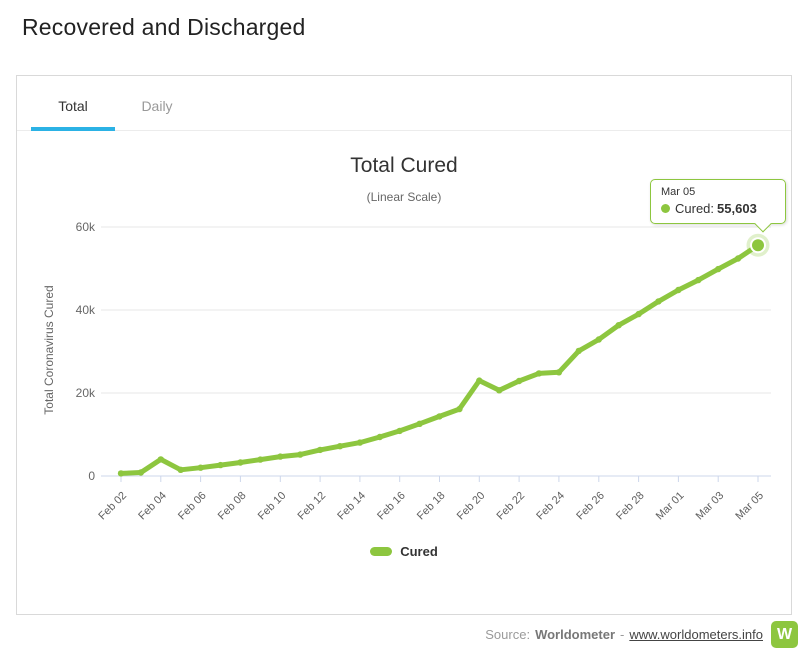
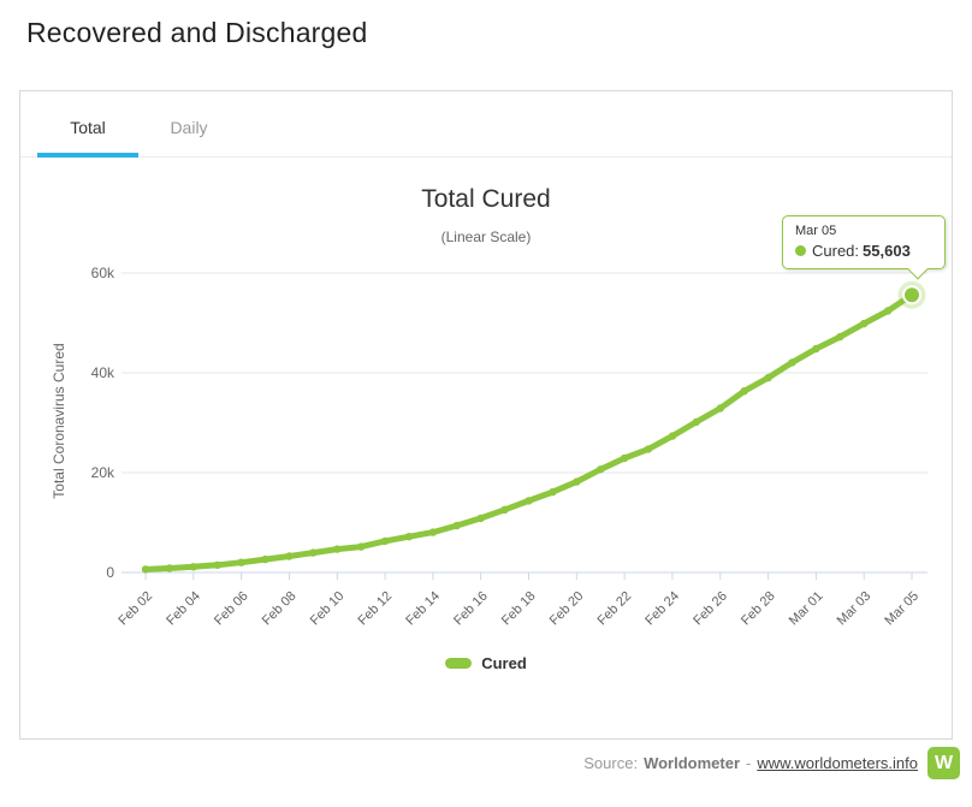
Feb 04: 4k -> 1k
Feb 20: 23k -> 18k
Feb 24: 25k -> 27k
